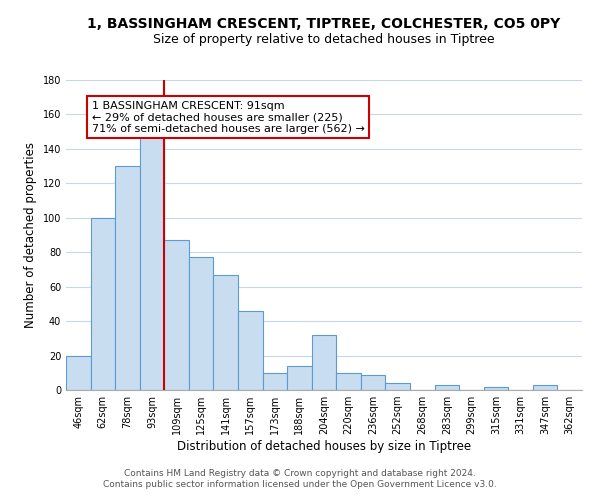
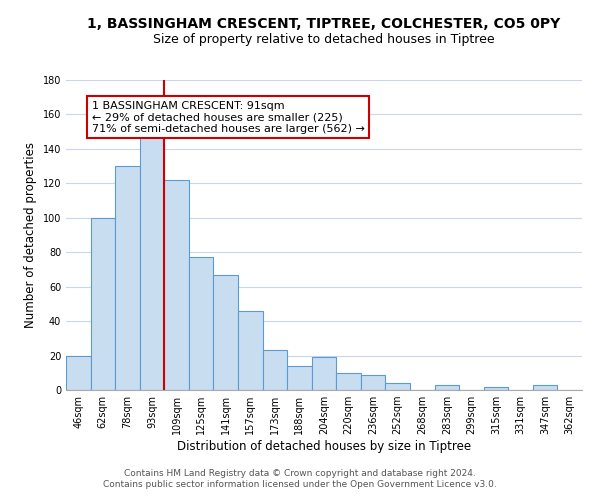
109sqm: 87 -> 122
173sqm: 10 -> 23
204sqm: 32 -> 19
